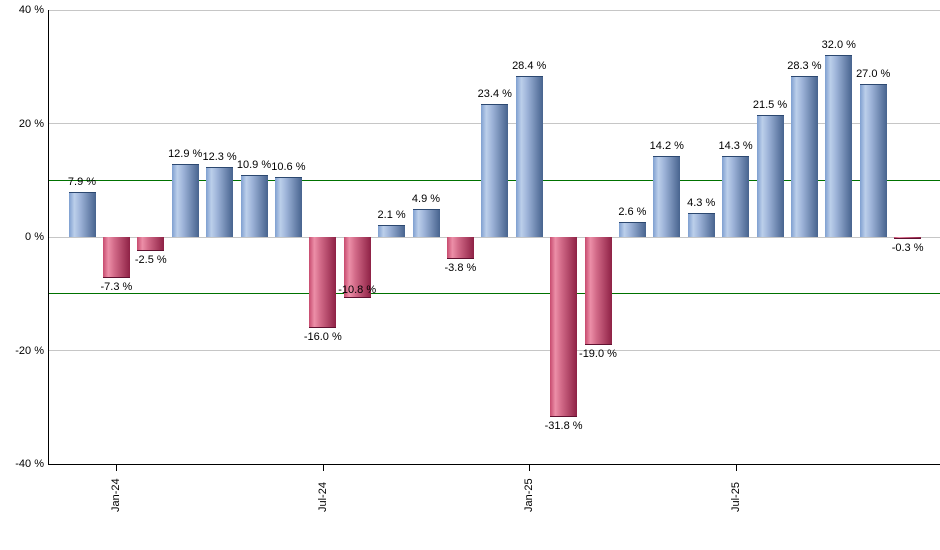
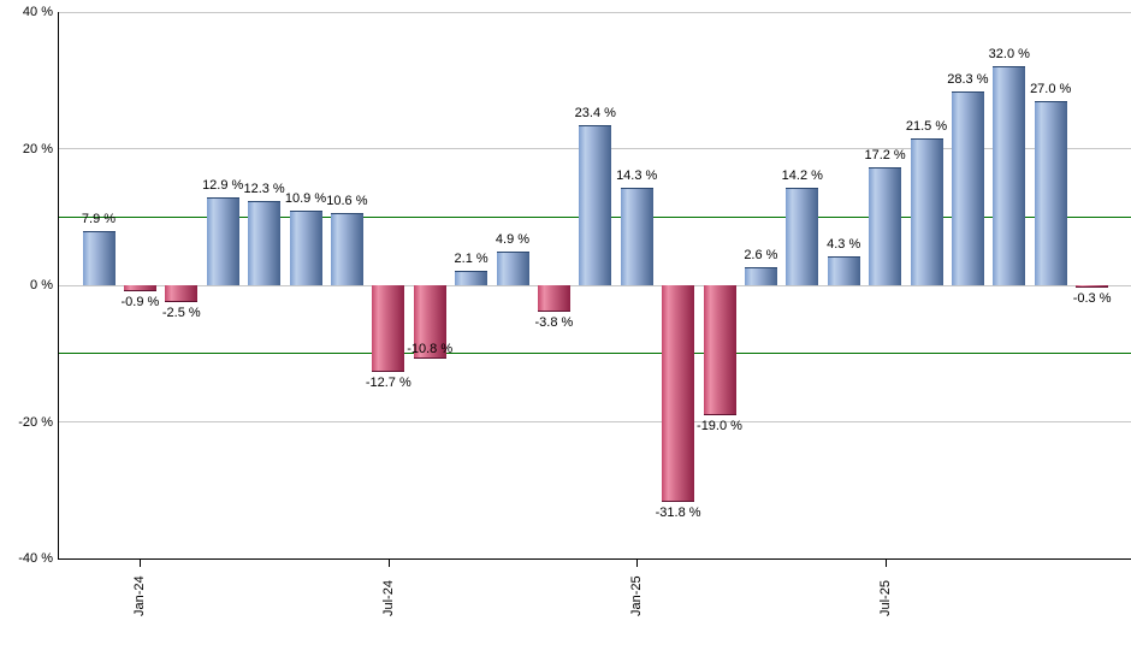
Jan-24: -7.3 -> -0.9
Jul-24: -16.0 -> -12.7
Jan-25: 28.4 -> 14.3
Jul-25: 14.3 -> 17.2
